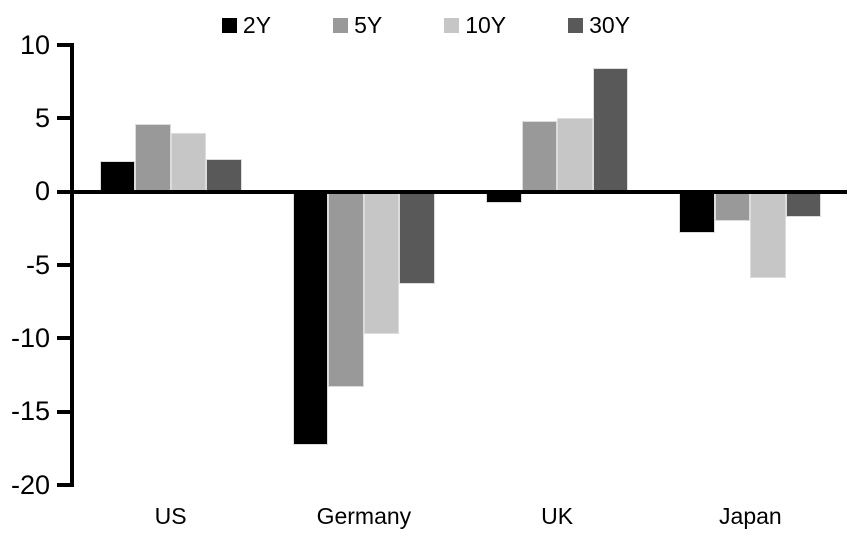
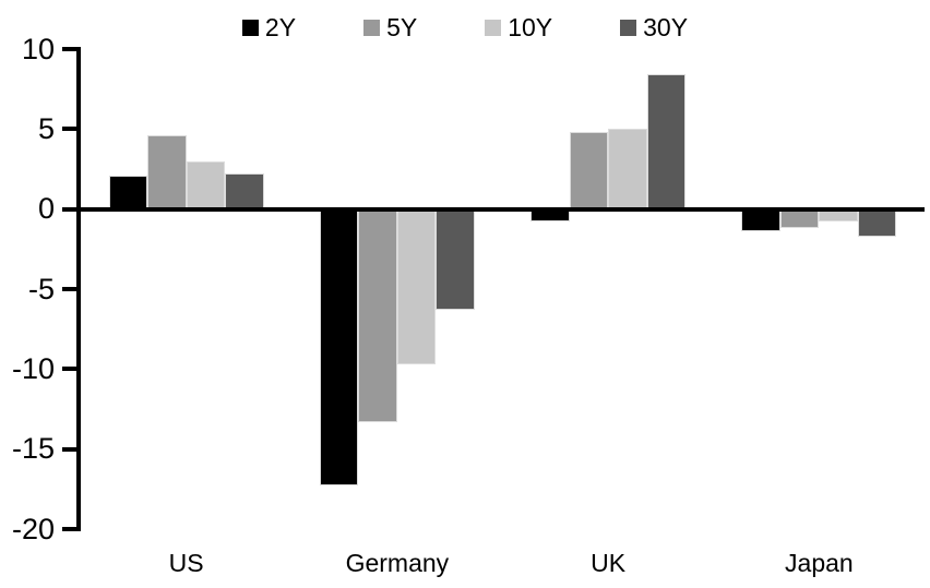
10Y/US: 4.0 -> 3.0
2Y/Japan: -2.8 -> -1.4
5Y/Japan: -2.0 -> -1.2
10Y/Japan: -5.9 -> -0.8
